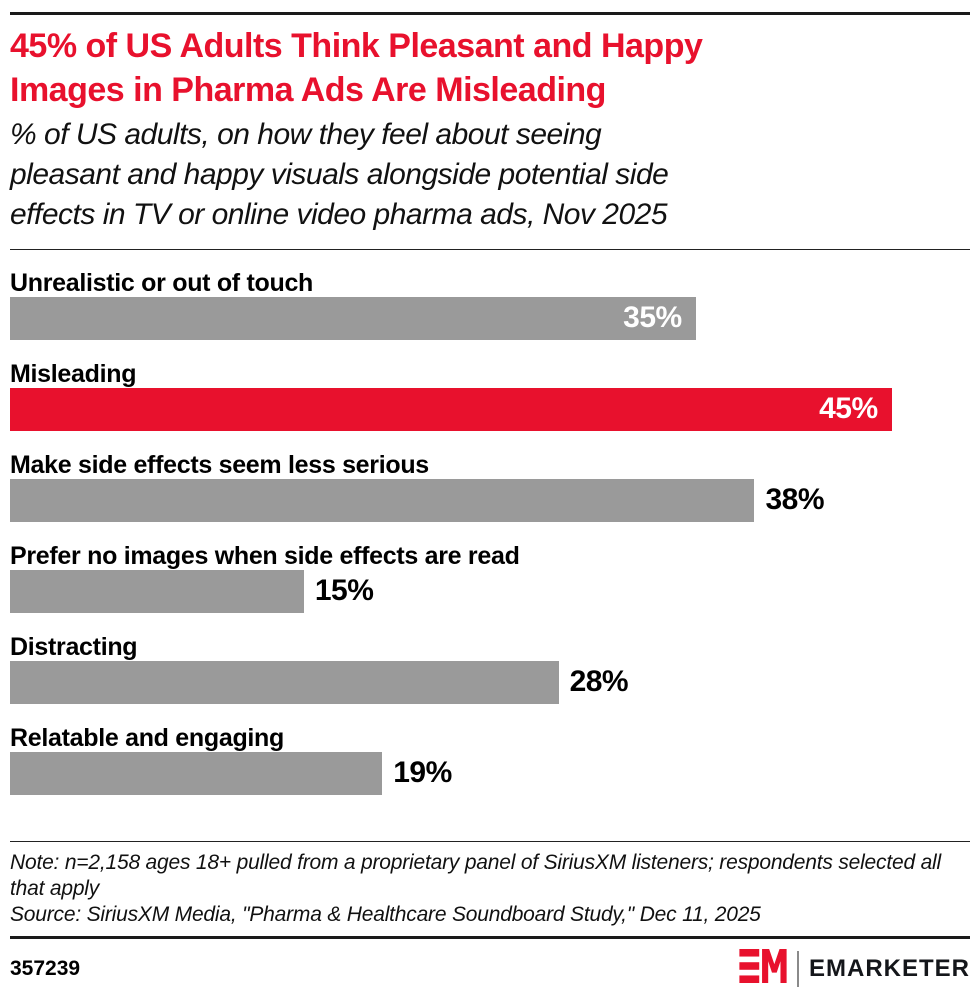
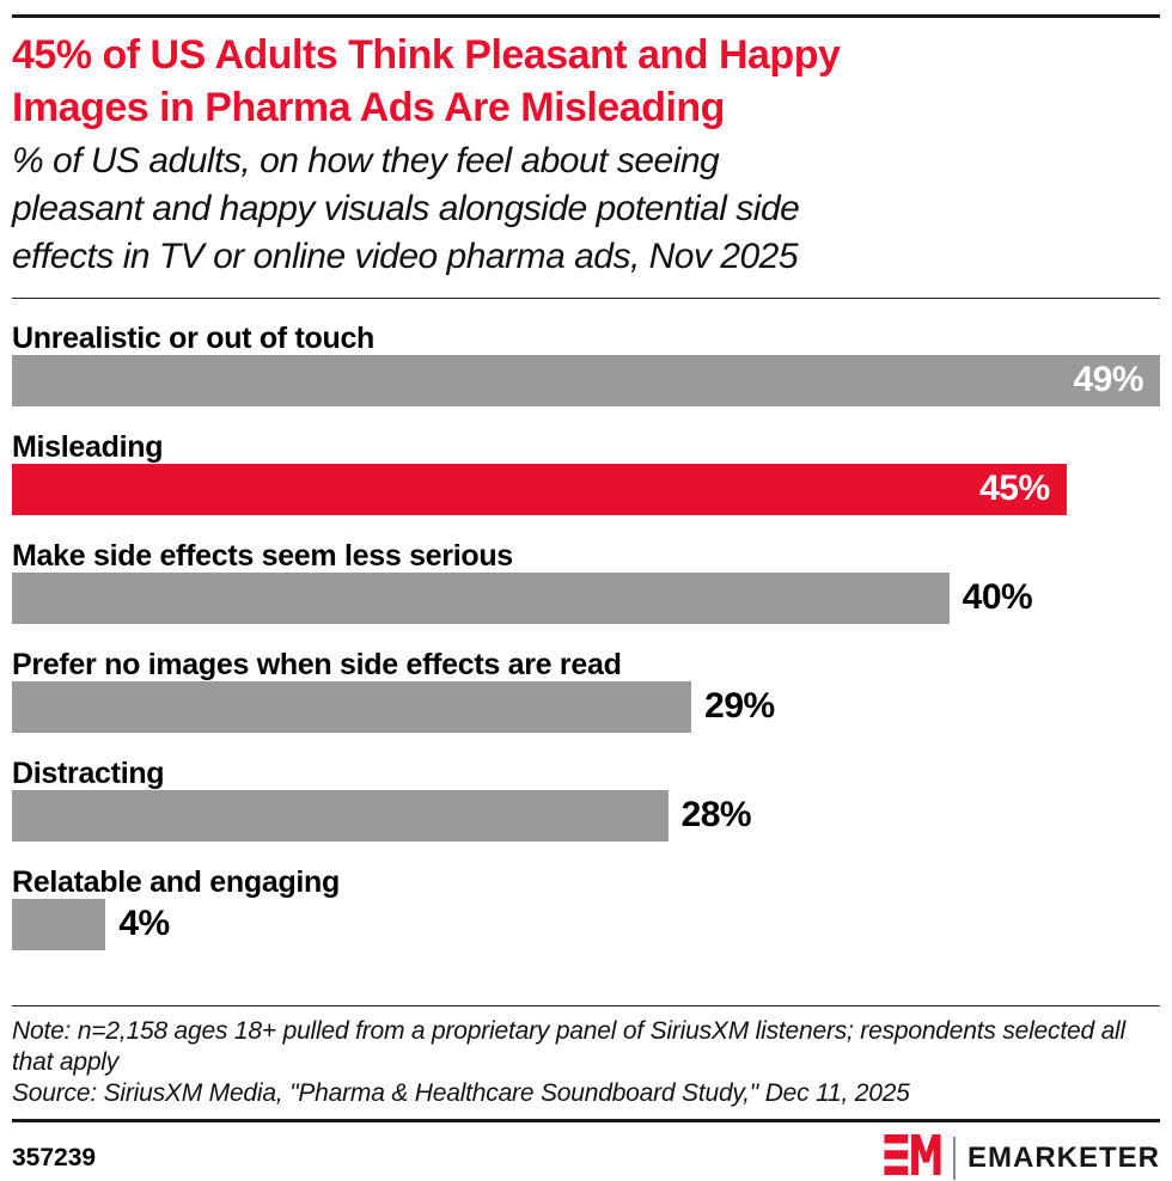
Unrealistic or out of touch: 35% -> 49%
Make side effects seem less serious: 38% -> 40%
Prefer no images when side effects are read: 15% -> 29%
Relatable and engaging: 19% -> 4%
